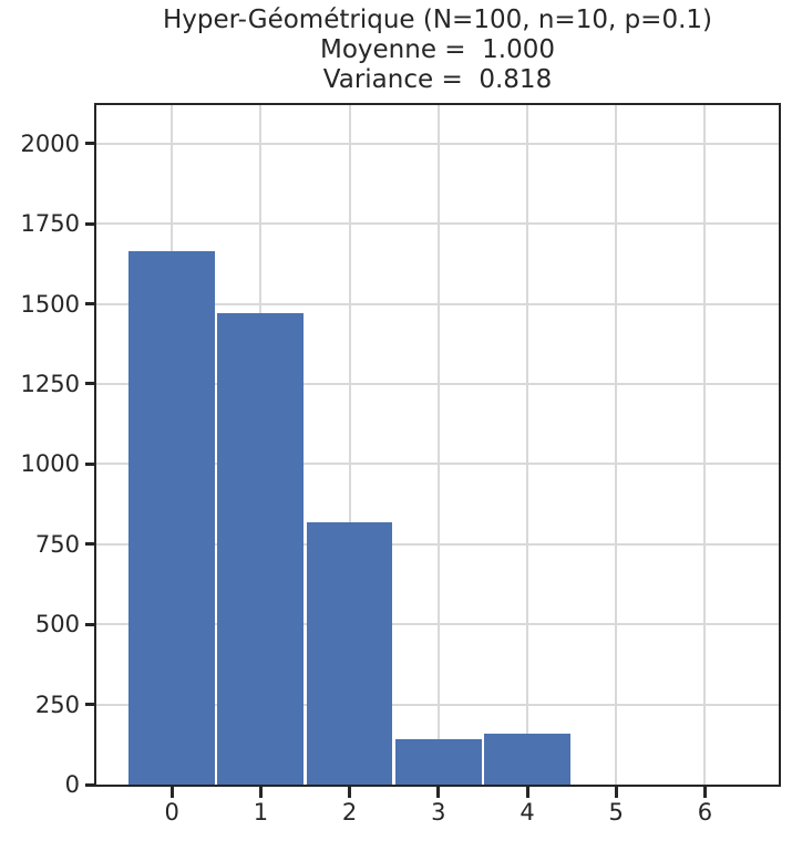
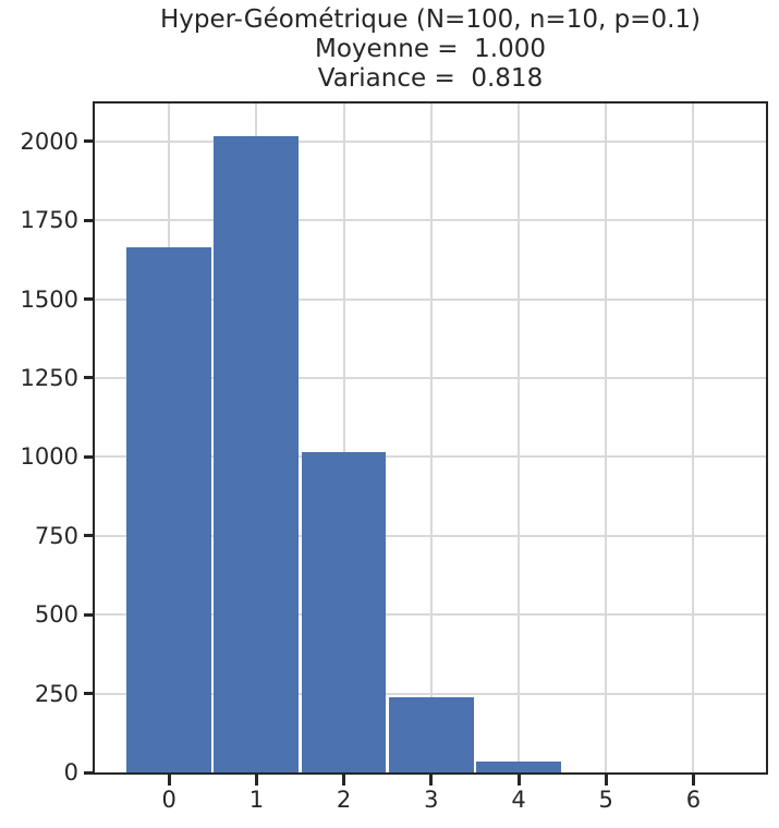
1: 1470 -> 2020
2: 820 -> 1020
3: 140 -> 240
4: 160 -> 30
